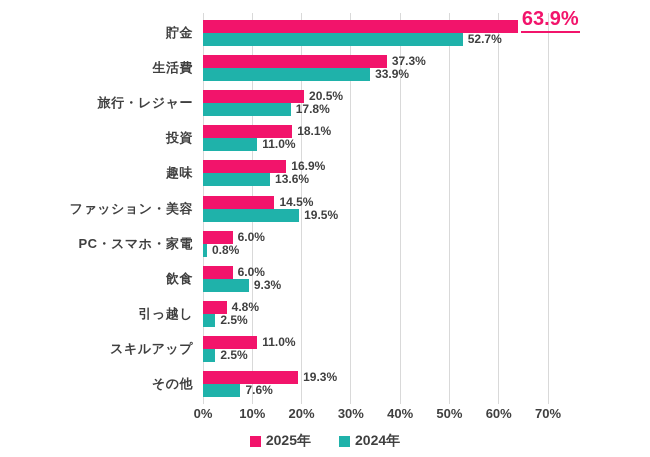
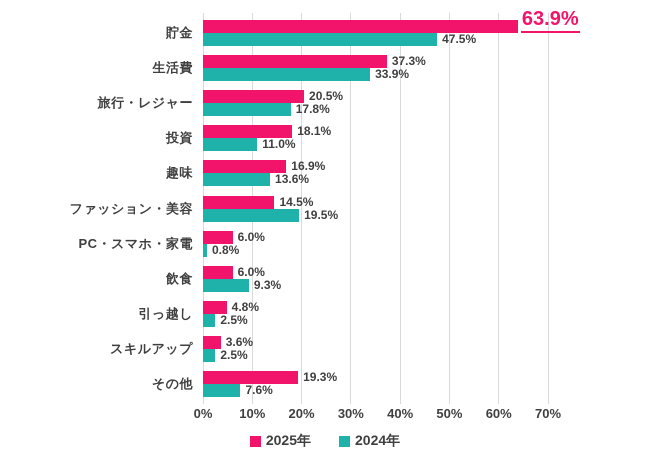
2024年/貯金: 52.7% -> 47.5%
2025年/スキルアップ: 11.0% -> 3.6%
